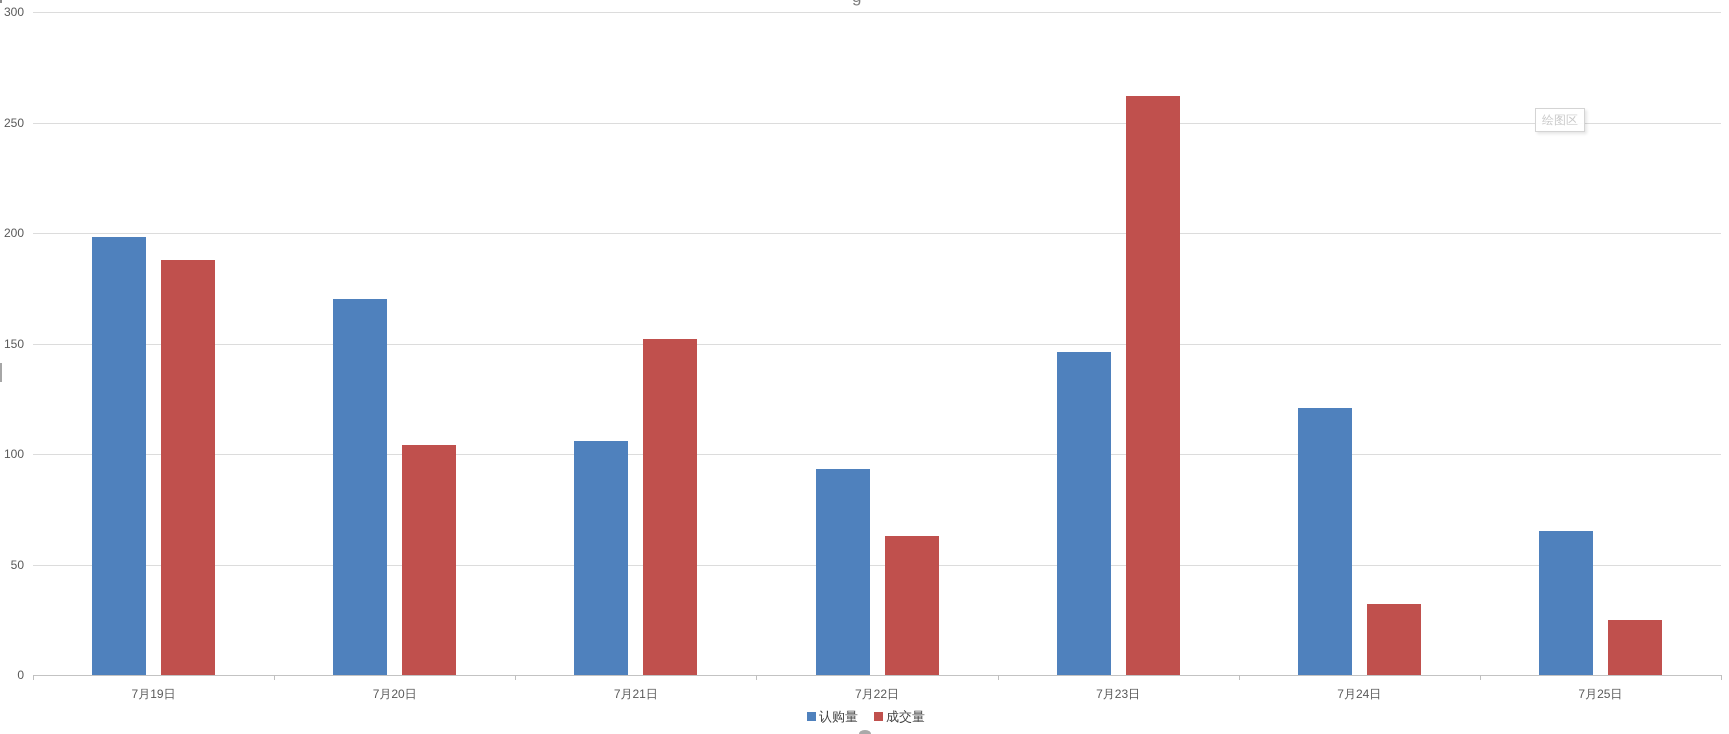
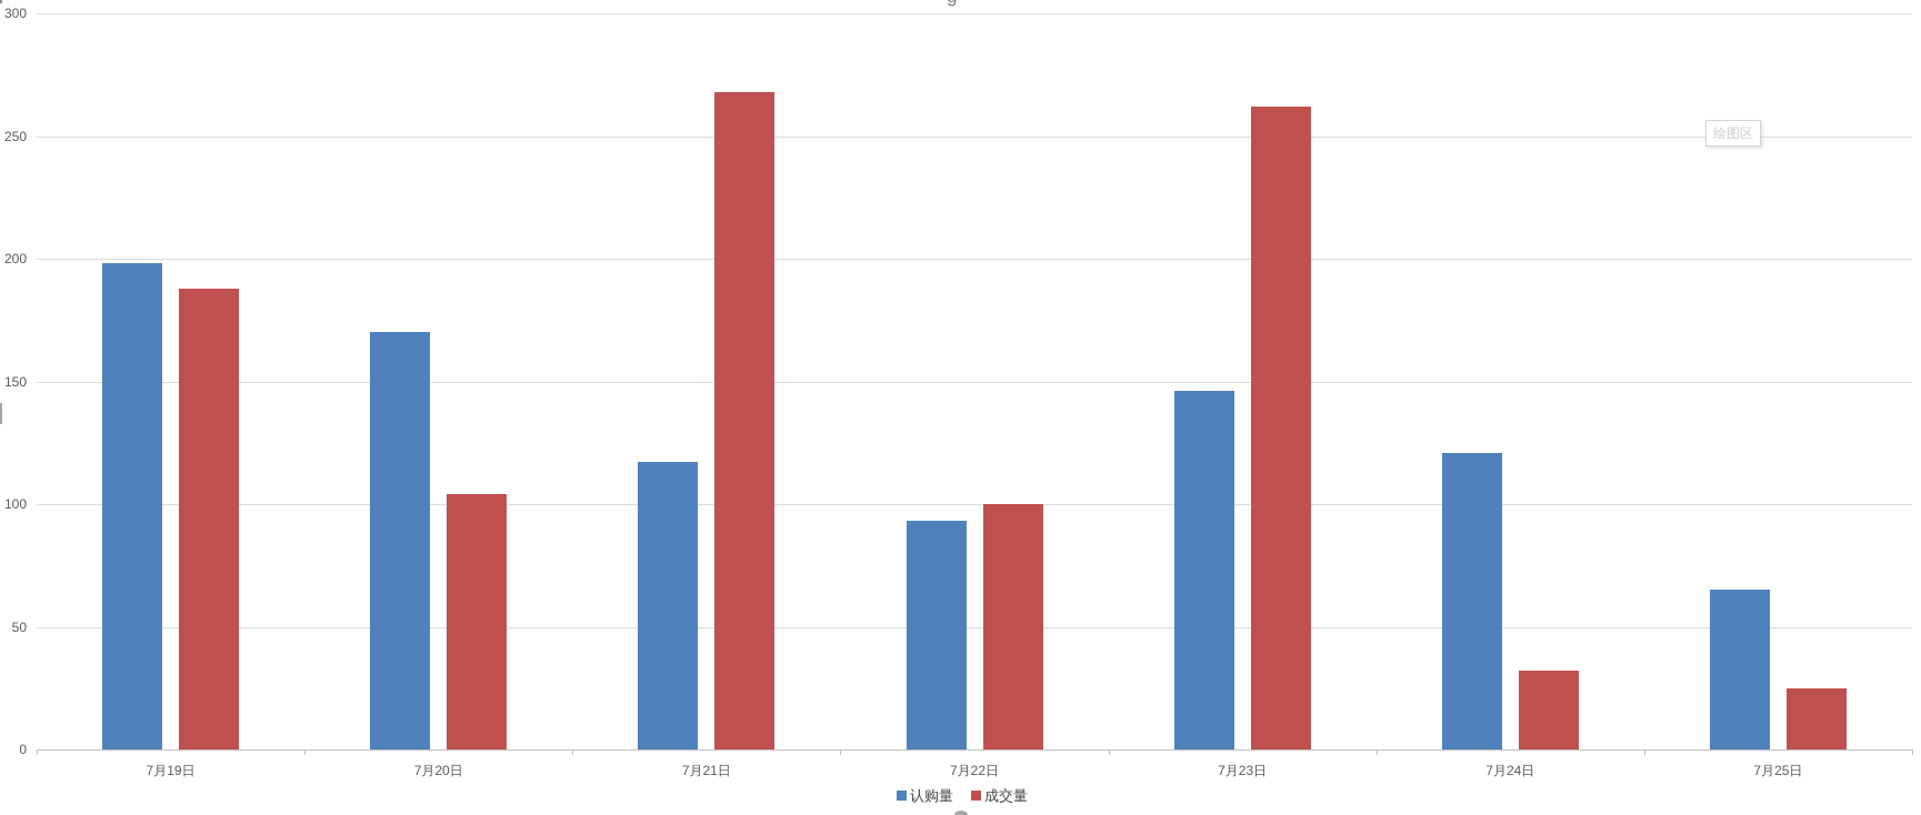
认购量/7月21日: 106 -> 117
成交量/7月21日: 152 -> 268
成交量/7月22日: 63 -> 100
